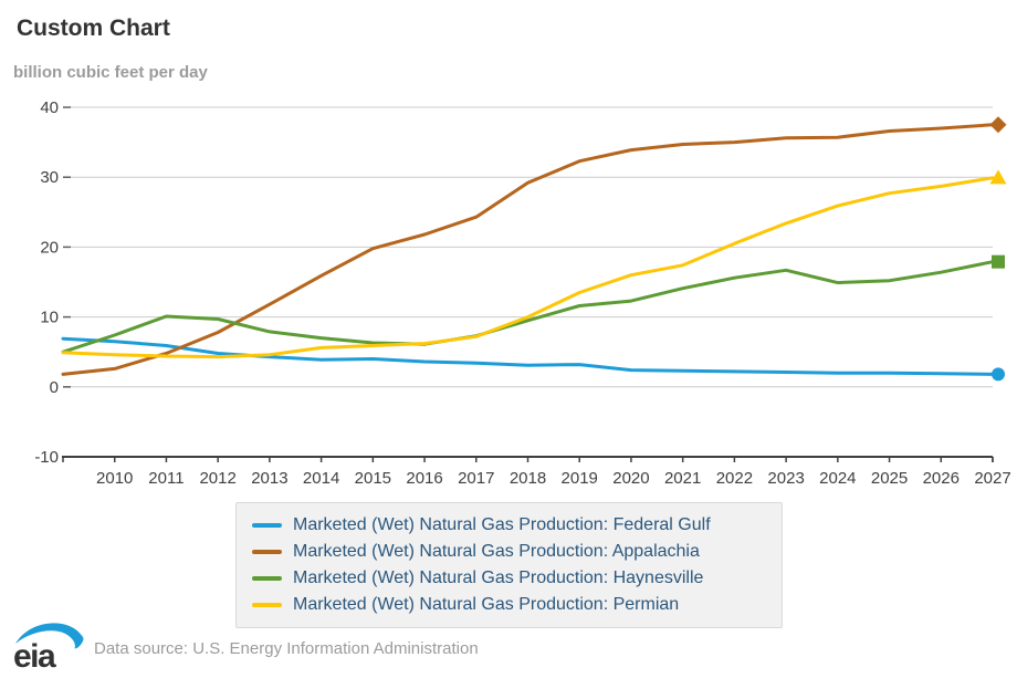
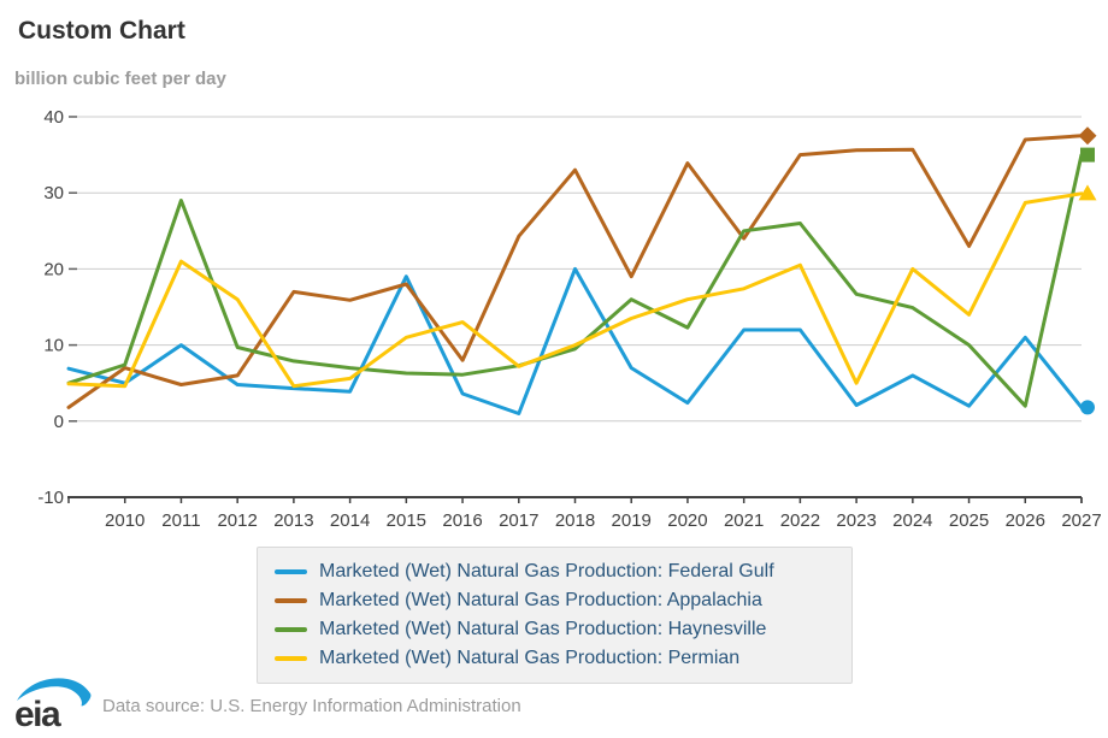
Marketed (Wet) Natural Gas Production: Federal Gulf/2010: 6 -> 5
Marketed (Wet) Natural Gas Production: Appalachia/2010: 3 -> 7
Marketed (Wet) Natural Gas Production: Federal Gulf/2011: 6 -> 10
Marketed (Wet) Natural Gas Production: Haynesville/2011: 10 -> 29
Marketed (Wet) Natural Gas Production: Permian/2011: 4 -> 21
Marketed (Wet) Natural Gas Production: Appalachia/2012: 8 -> 6
Marketed (Wet) Natural Gas Production: Permian/2012: 4 -> 16
Marketed (Wet) Natural Gas Production: Appalachia/2013: 12 -> 17
Marketed (Wet) Natural Gas Production: Federal Gulf/2015: 4 -> 19
Marketed (Wet) Natural Gas Production: Appalachia/2015: 20 -> 18
Marketed (Wet) Natural Gas Production: Permian/2015: 6 -> 11
Marketed (Wet) Natural Gas Production: Appalachia/2016: 22 -> 8
Marketed (Wet) Natural Gas Production: Permian/2016: 6 -> 13
Marketed (Wet) Natural Gas Production: Federal Gulf/2017: 3 -> 1
Marketed (Wet) Natural Gas Production: Federal Gulf/2018: 3 -> 20
Marketed (Wet) Natural Gas Production: Appalachia/2018: 29 -> 33
Marketed (Wet) Natural Gas Production: Federal Gulf/2019: 3 -> 7
Marketed (Wet) Natural Gas Production: Appalachia/2019: 32 -> 19
Marketed (Wet) Natural Gas Production: Haynesville/2019: 12 -> 16
Marketed (Wet) Natural Gas Production: Federal Gulf/2021: 2 -> 12
Marketed (Wet) Natural Gas Production: Appalachia/2021: 35 -> 24
Marketed (Wet) Natural Gas Production: Haynesville/2021: 14 -> 25
Marketed (Wet) Natural Gas Production: Federal Gulf/2022: 2 -> 12
Marketed (Wet) Natural Gas Production: Haynesville/2022: 16 -> 26
Marketed (Wet) Natural Gas Production: Permian/2023: 23 -> 5
Marketed (Wet) Natural Gas Production: Federal Gulf/2024: 2 -> 6
Marketed (Wet) Natural Gas Production: Permian/2024: 26 -> 20
Marketed (Wet) Natural Gas Production: Appalachia/2025: 37 -> 23
Marketed (Wet) Natural Gas Production: Haynesville/2025: 15 -> 10
Marketed (Wet) Natural Gas Production: Permian/2025: 28 -> 14
Marketed (Wet) Natural Gas Production: Federal Gulf/2026: 2 -> 11
Marketed (Wet) Natural Gas Production: Haynesville/2026: 16 -> 2
Marketed (Wet) Natural Gas Production: Haynesville/2027: 18 -> 35
